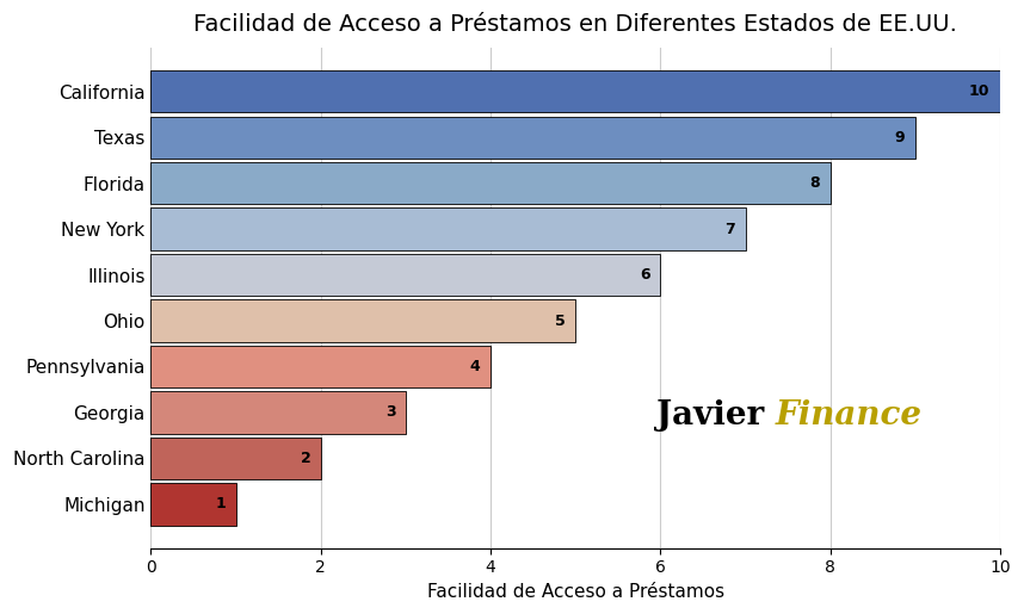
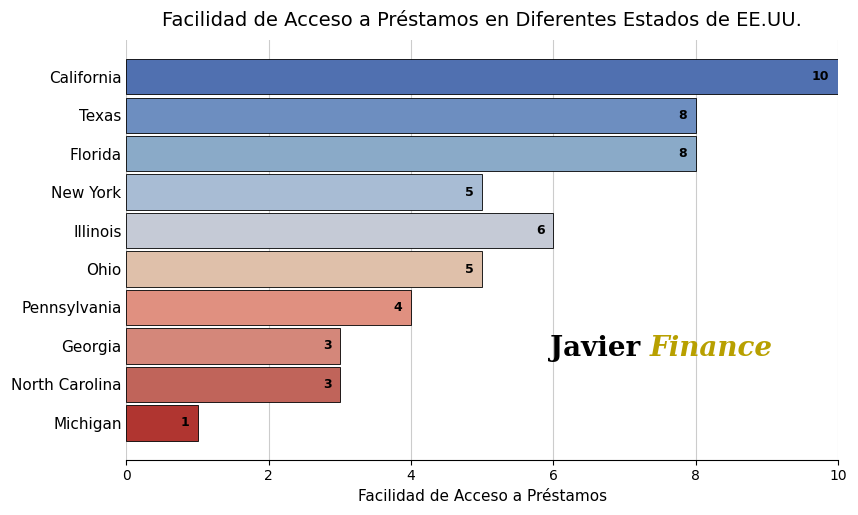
Texas: 9 -> 8
New York: 7 -> 5
North Carolina: 2 -> 3
